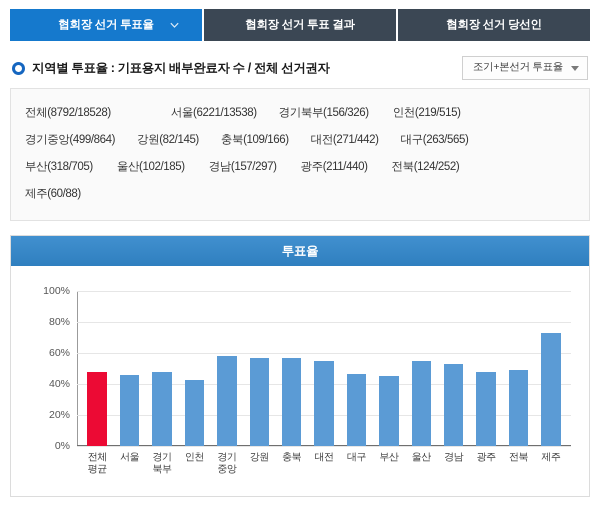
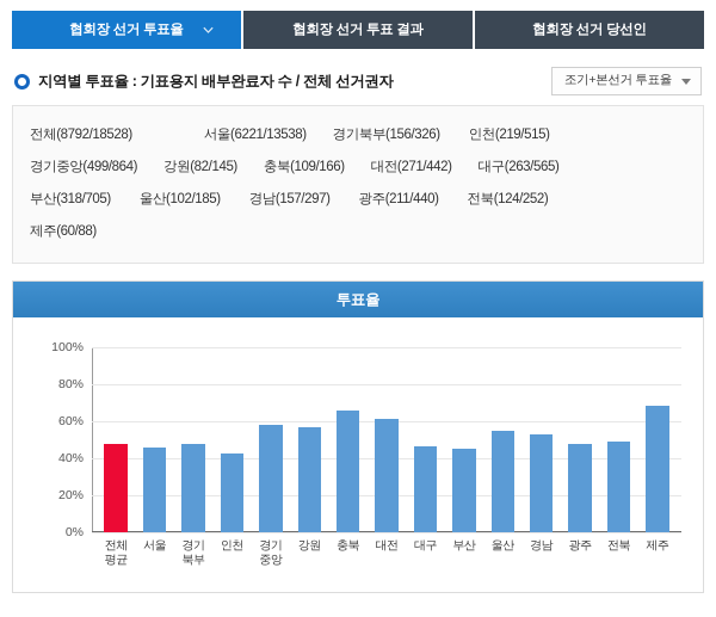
충북: 57% -> 66%
대전: 55% -> 61%
제주: 73% -> 68%
